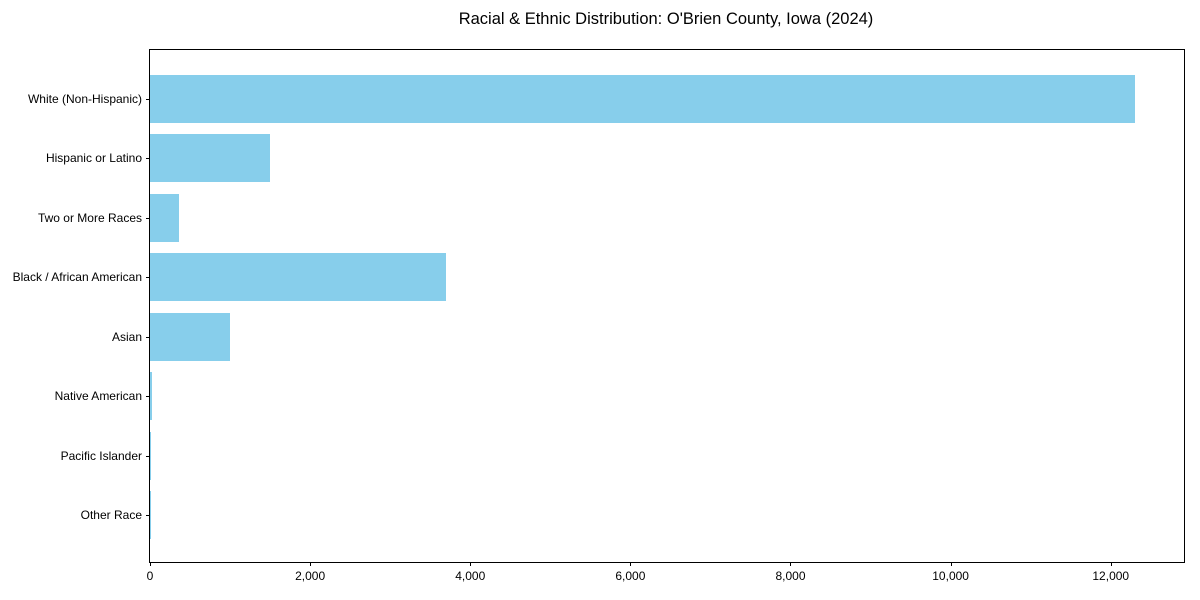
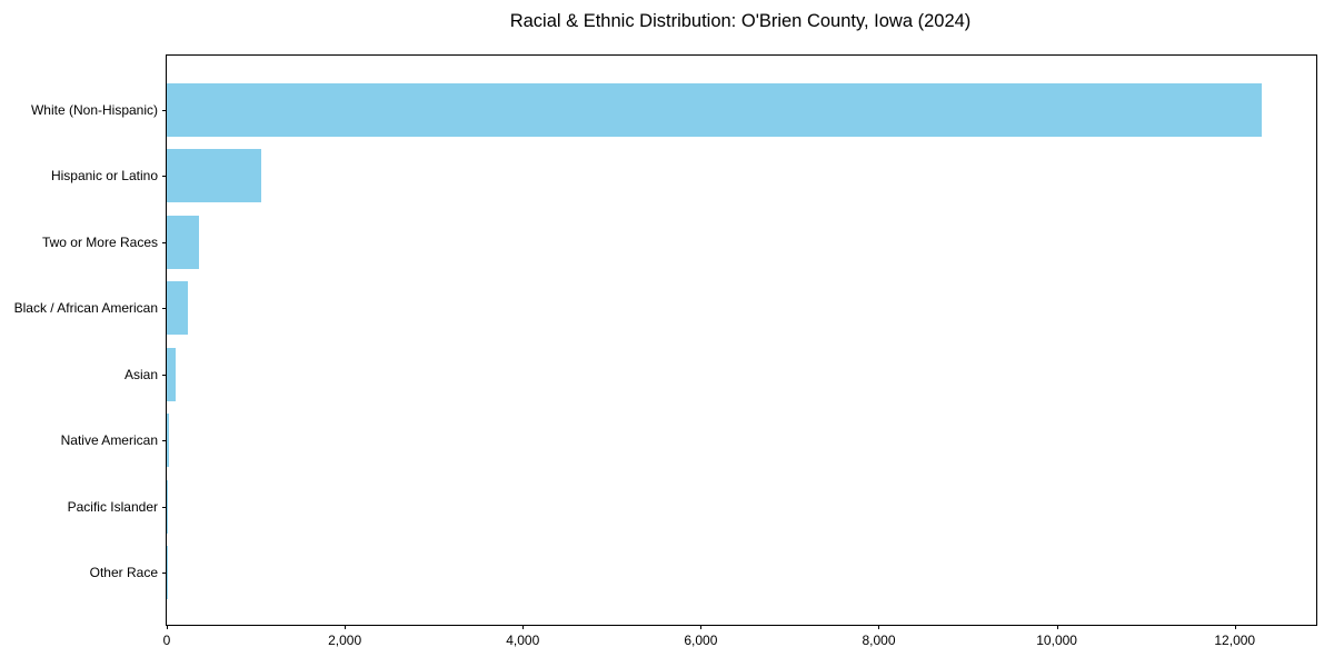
Hispanic or Latino: 1500 -> 1100
Black / African American: 3700 -> 200
Asian: 1000 -> 100
